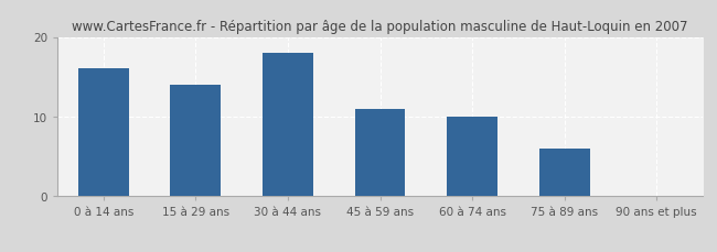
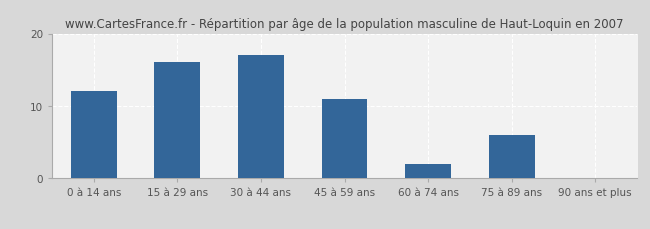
0 à 14 ans: 16.0 -> 12.0
15 à 29 ans: 14.0 -> 16.0
30 à 44 ans: 18.0 -> 17.0
60 à 74 ans: 10.0 -> 2.0
